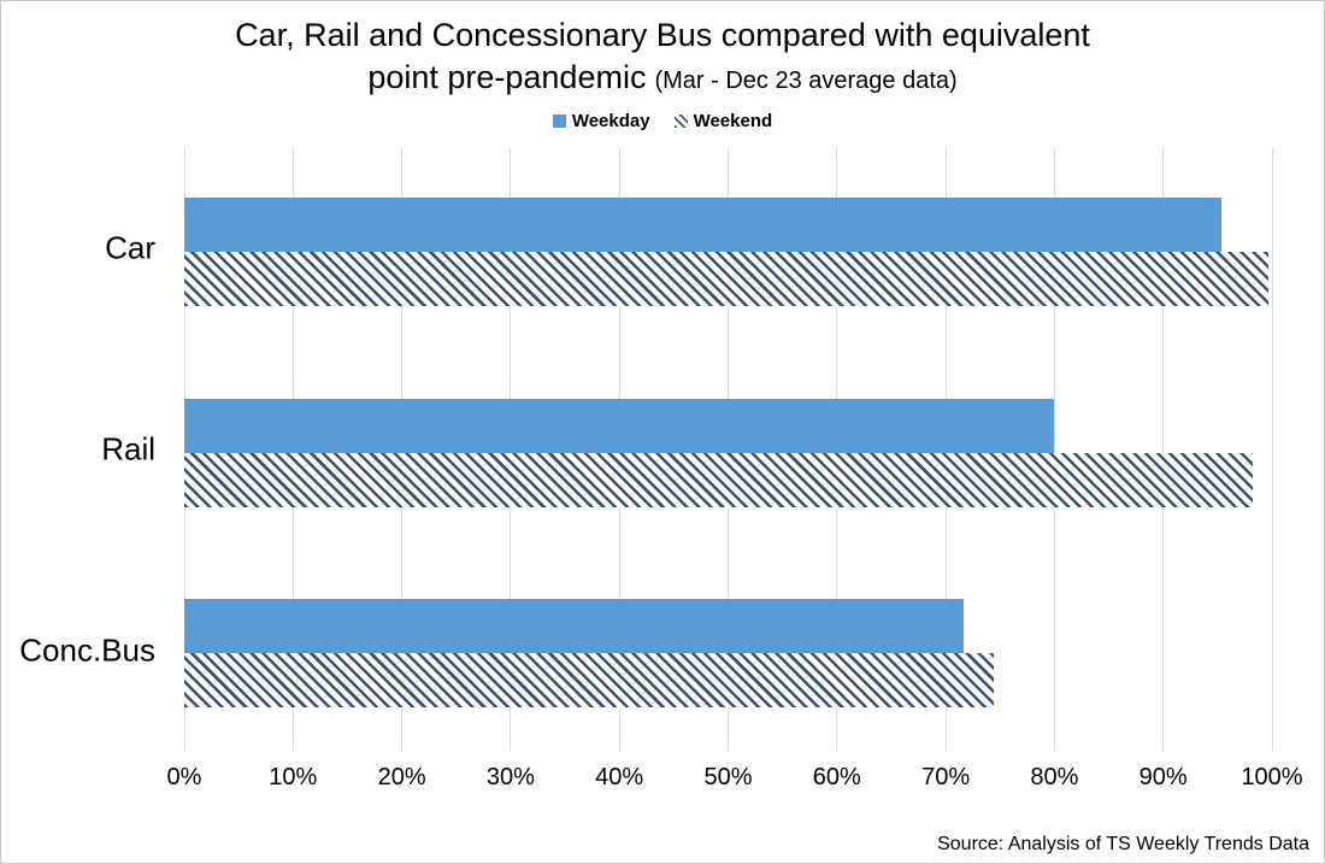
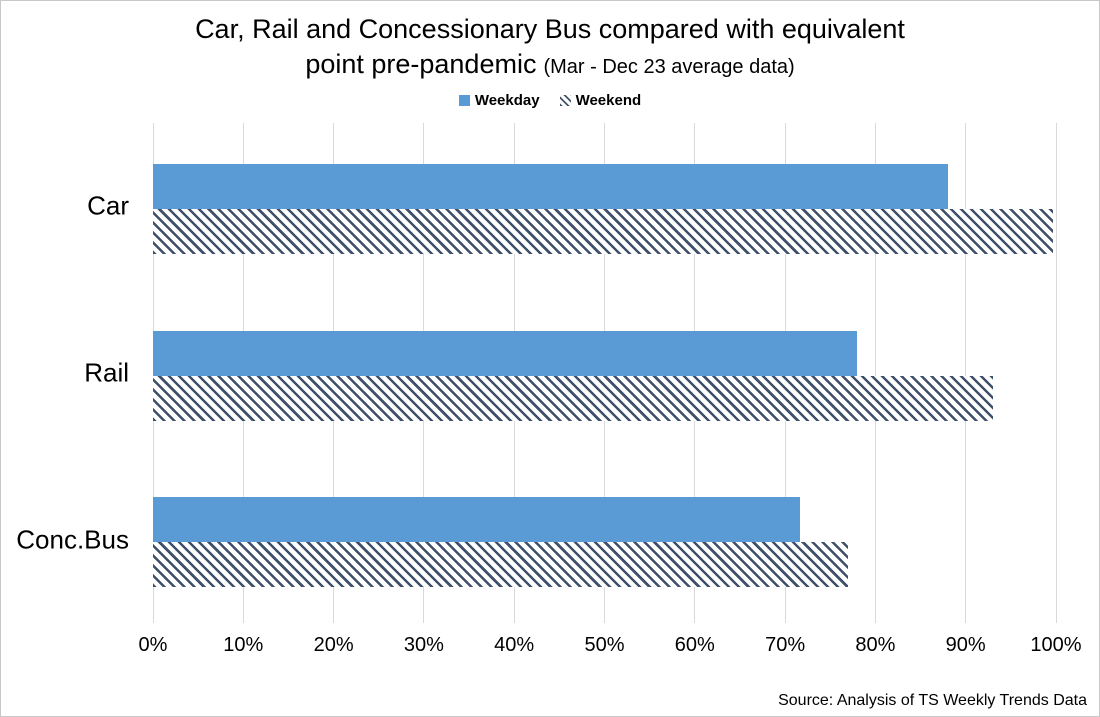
Weekday/Car: 95% -> 88%
Weekday/Rail: 80% -> 78%
Weekend/Rail: 98% -> 93%
Weekend/Conc.Bus: 74% -> 77%
